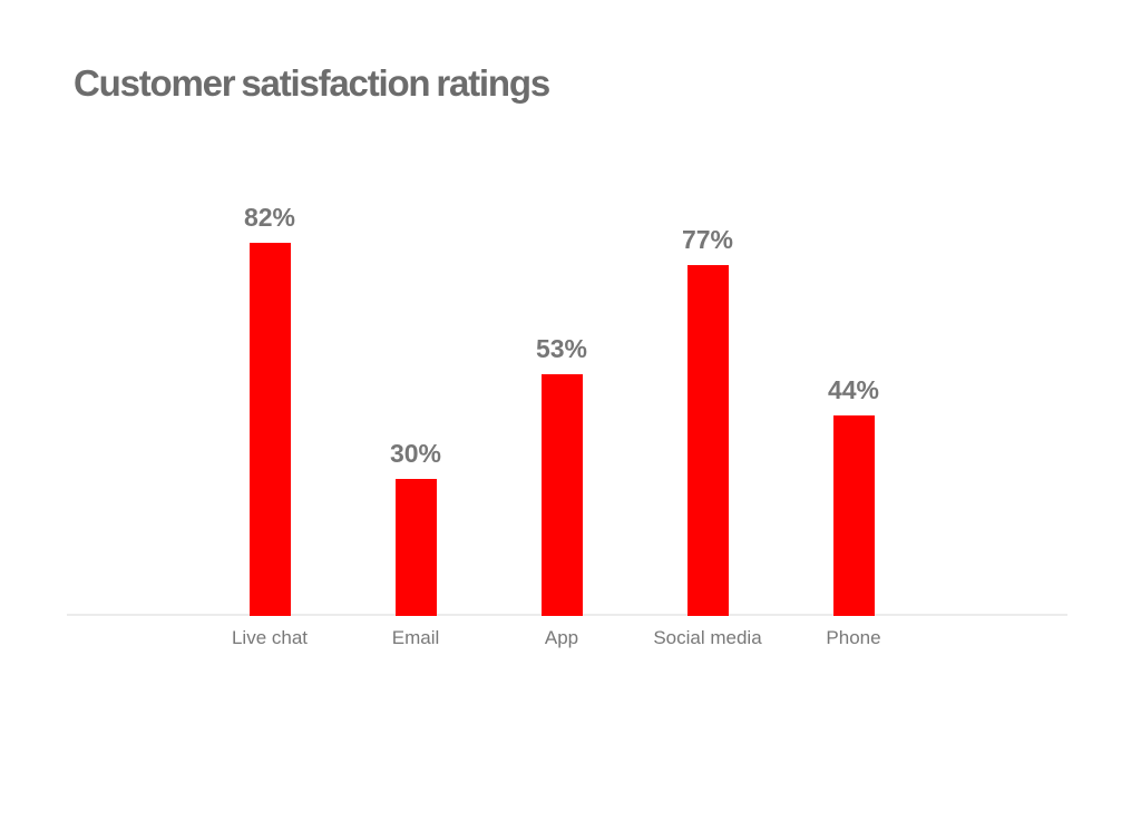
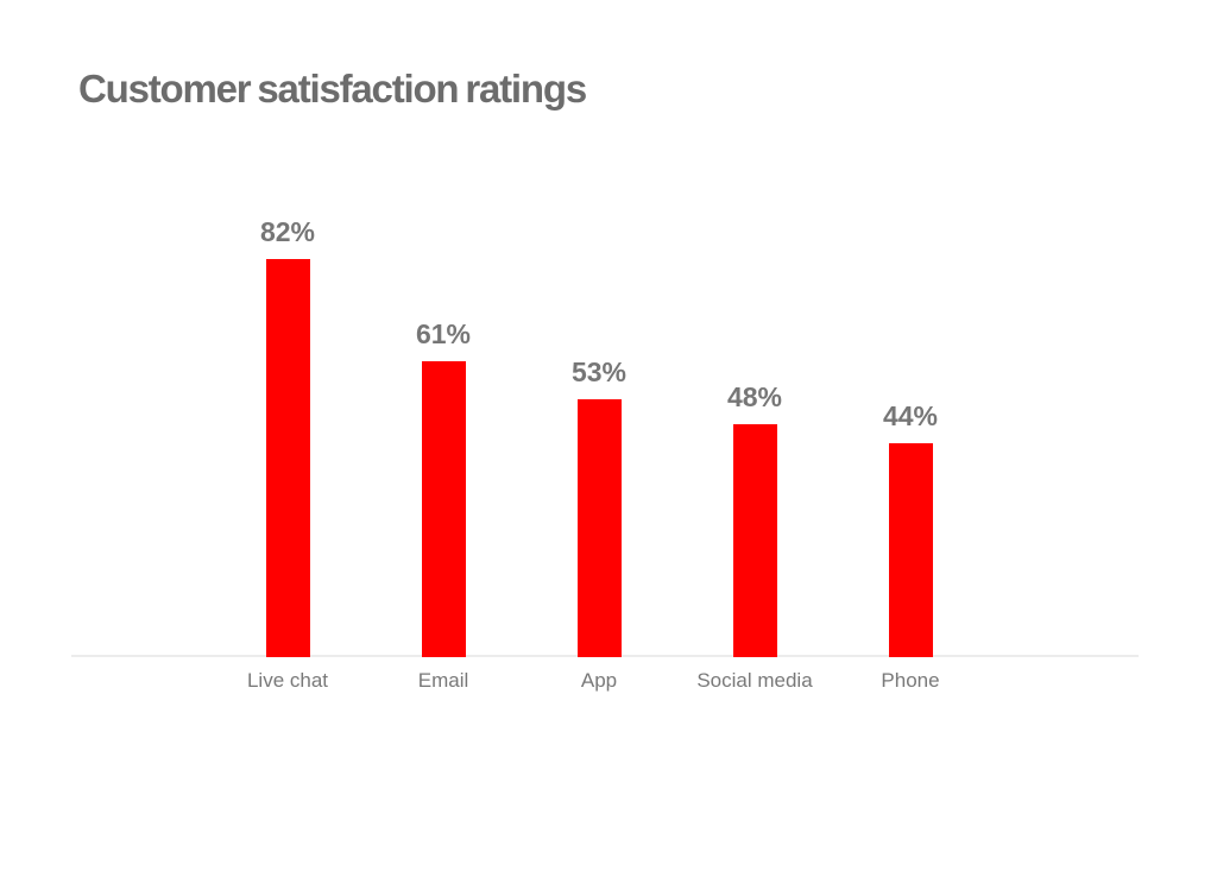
Email: 30% -> 61%
Social media: 77% -> 48%
